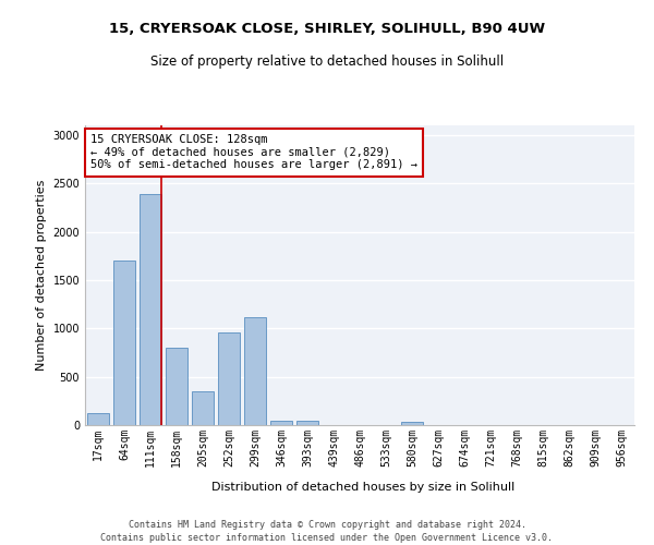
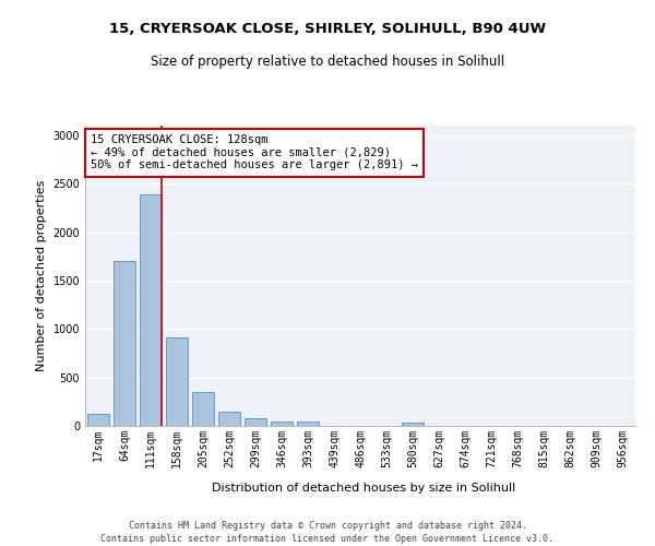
158sqm: 800 -> 910
252sqm: 960 -> 140
299sqm: 1120 -> 80
